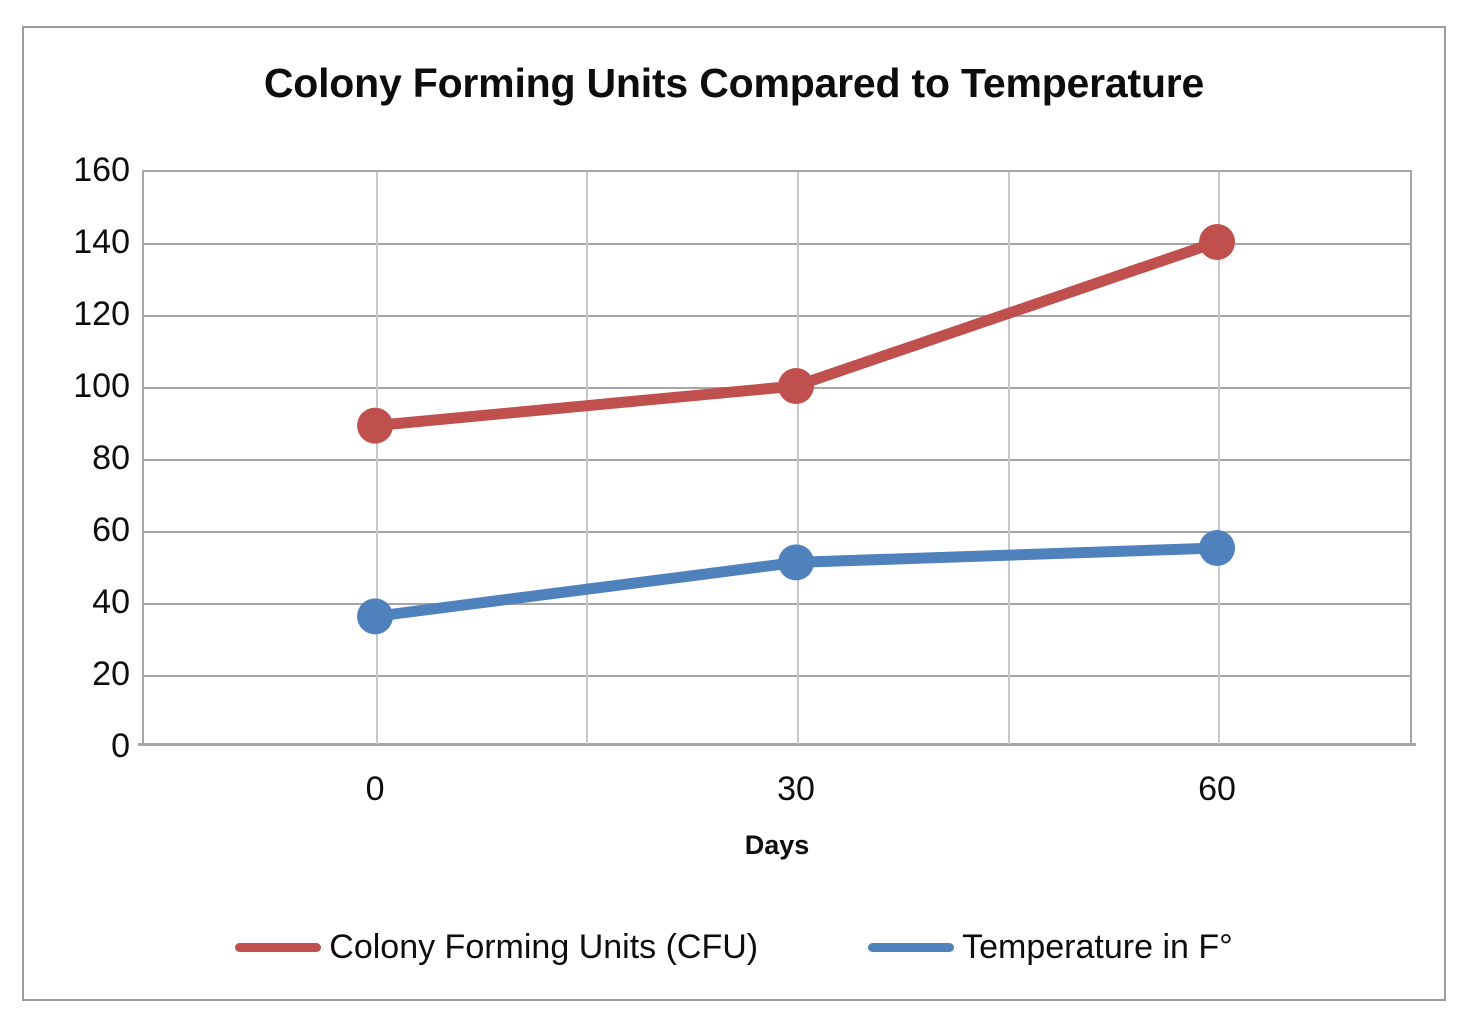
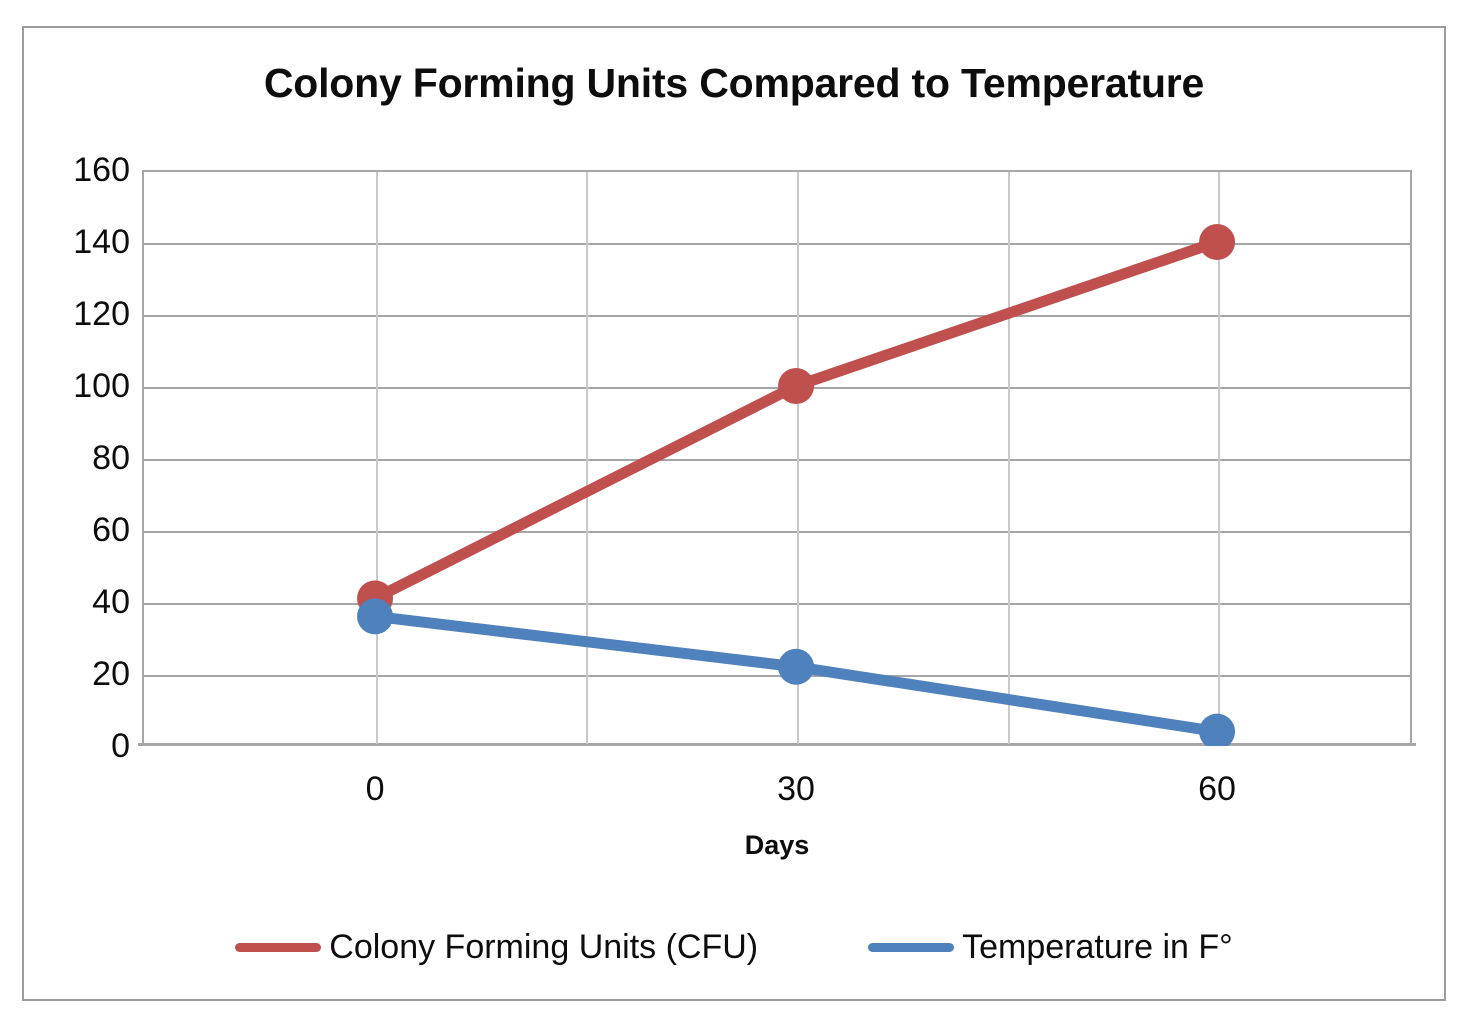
Colony Forming Units (CFU)/0: 89 -> 41
Temperature in F°/30: 51 -> 22
Temperature in F°/60: 55 -> 4
